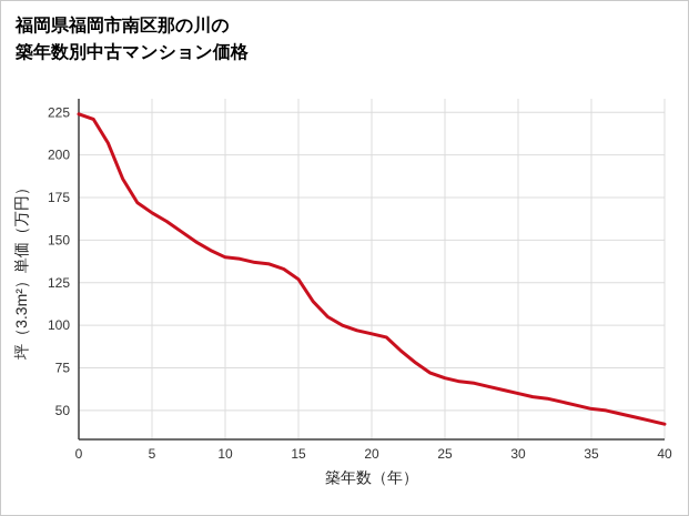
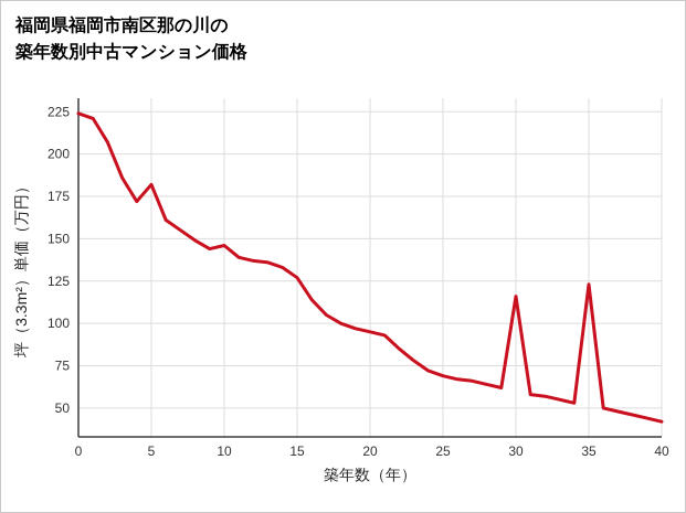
5: 166 -> 182
10: 140 -> 146
30: 60 -> 116
35: 51 -> 123
